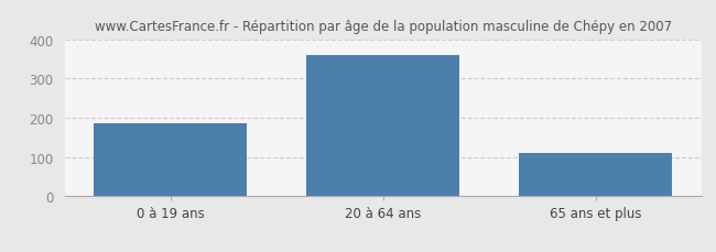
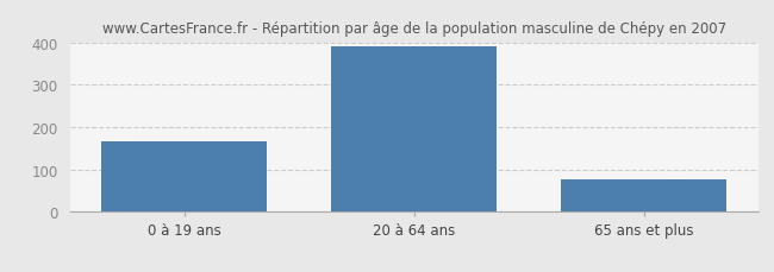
0 à 19 ans: 185 -> 168
20 à 64 ans: 360 -> 390
65 ans et plus: 110 -> 78
